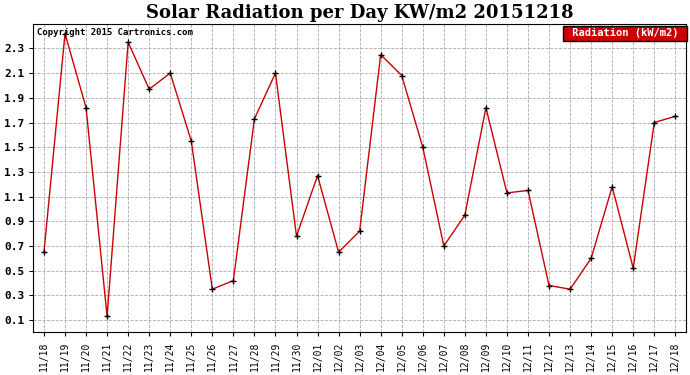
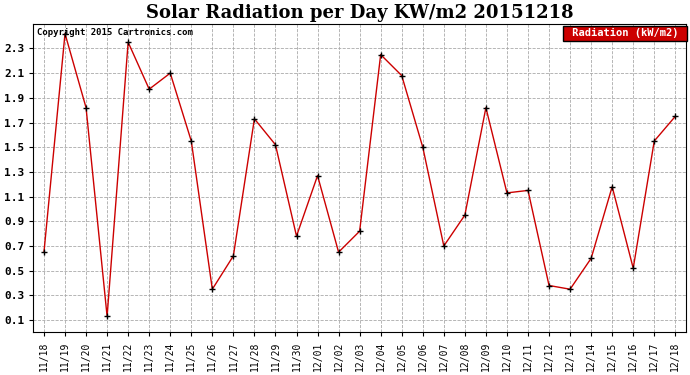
11/27: 0.42 -> 0.62
11/29: 2.10 -> 1.52
12/17: 1.70 -> 1.55
